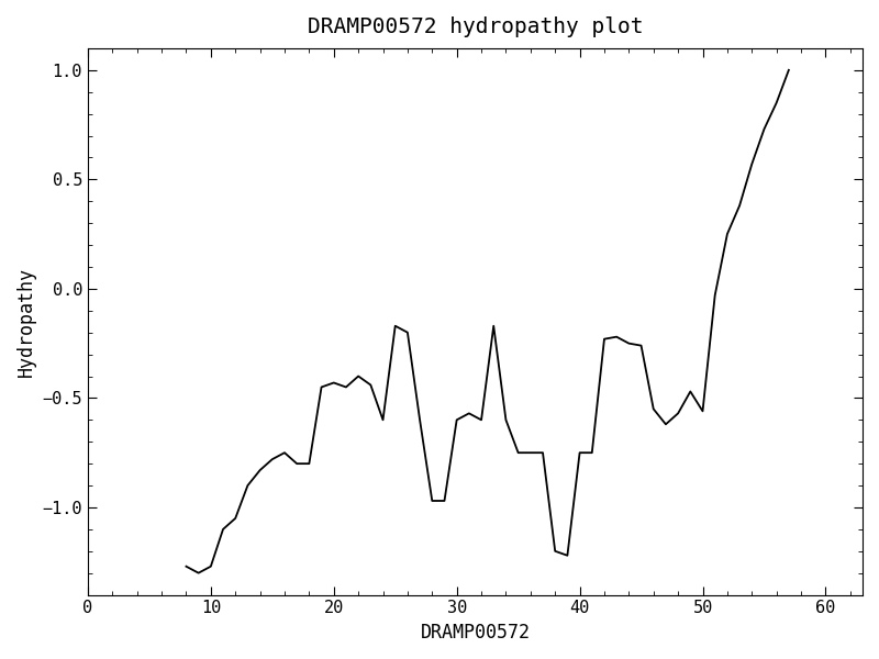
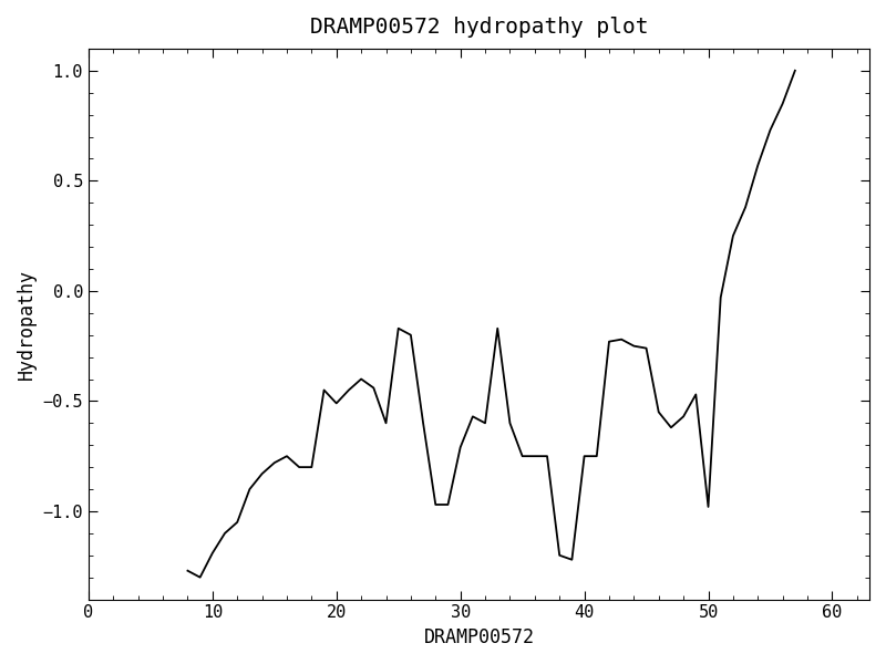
10: -1.27 -> -1.19
20: -0.43 -> -0.51
30: -0.60 -> -0.71
50: -0.56 -> -0.98
